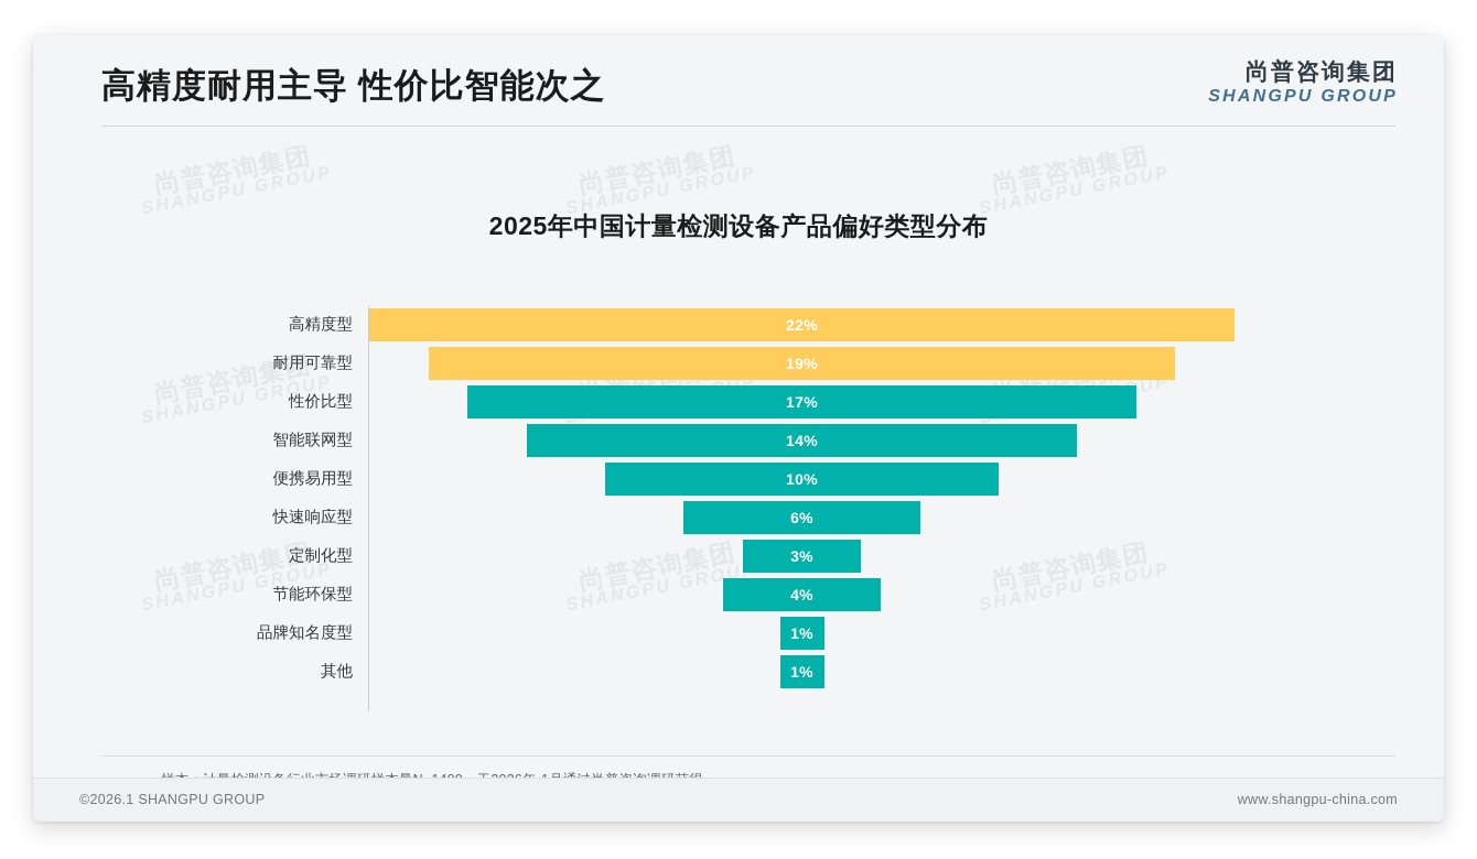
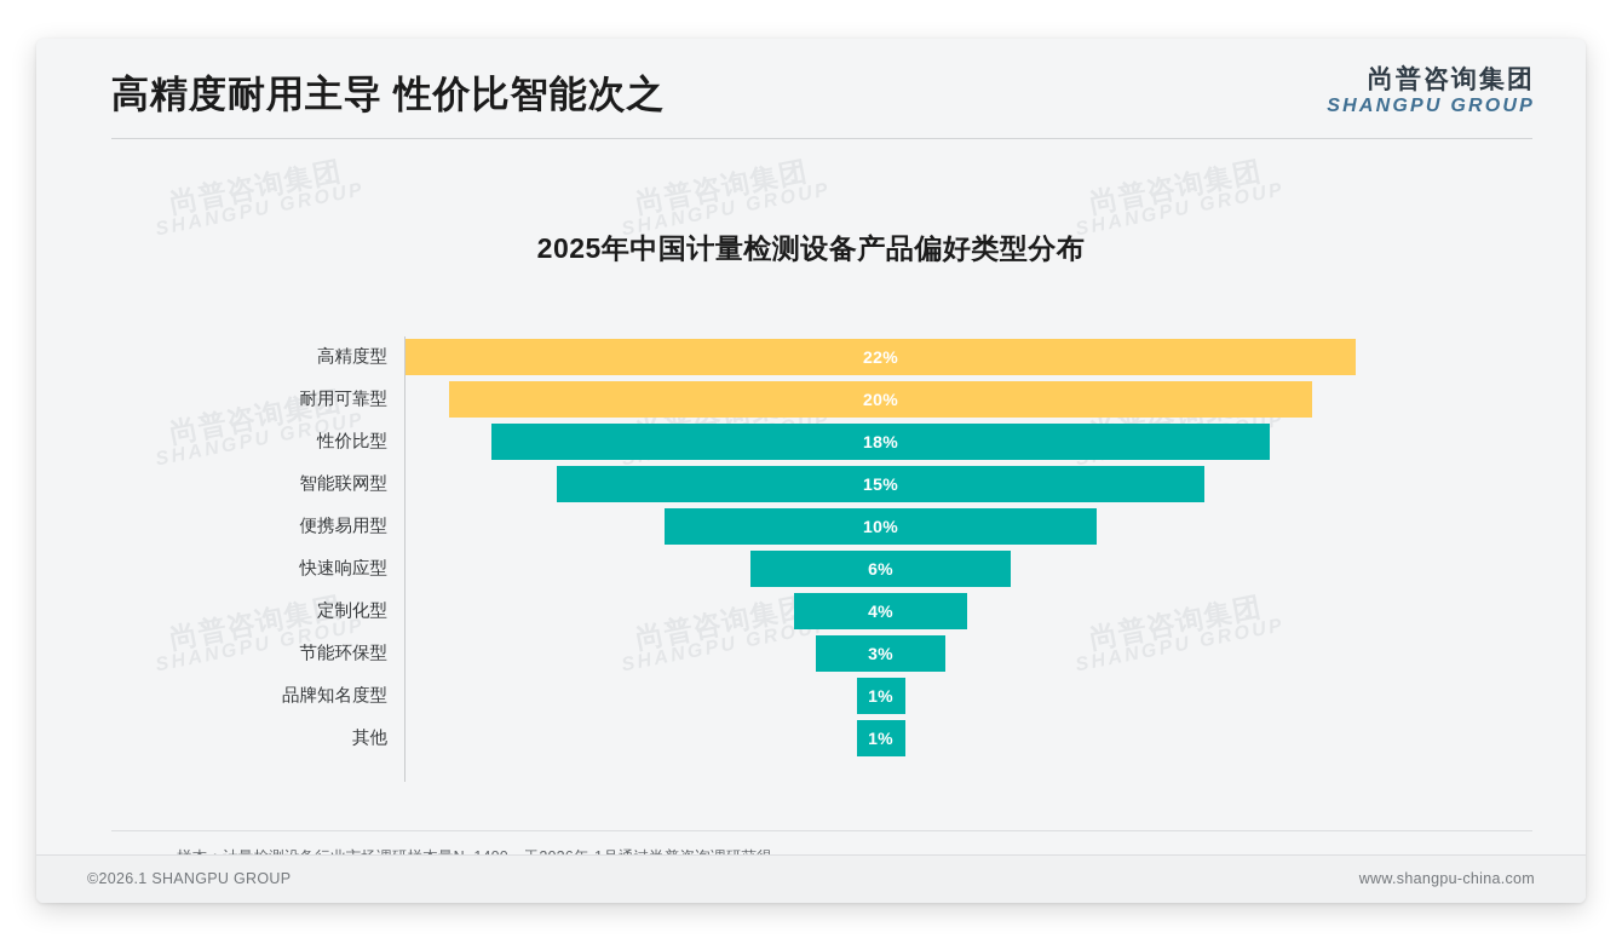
耐用可靠型: 19% -> 20%
性价比型: 17% -> 18%
智能联网型: 14% -> 15%
定制化型: 3% -> 4%
节能环保型: 4% -> 3%
